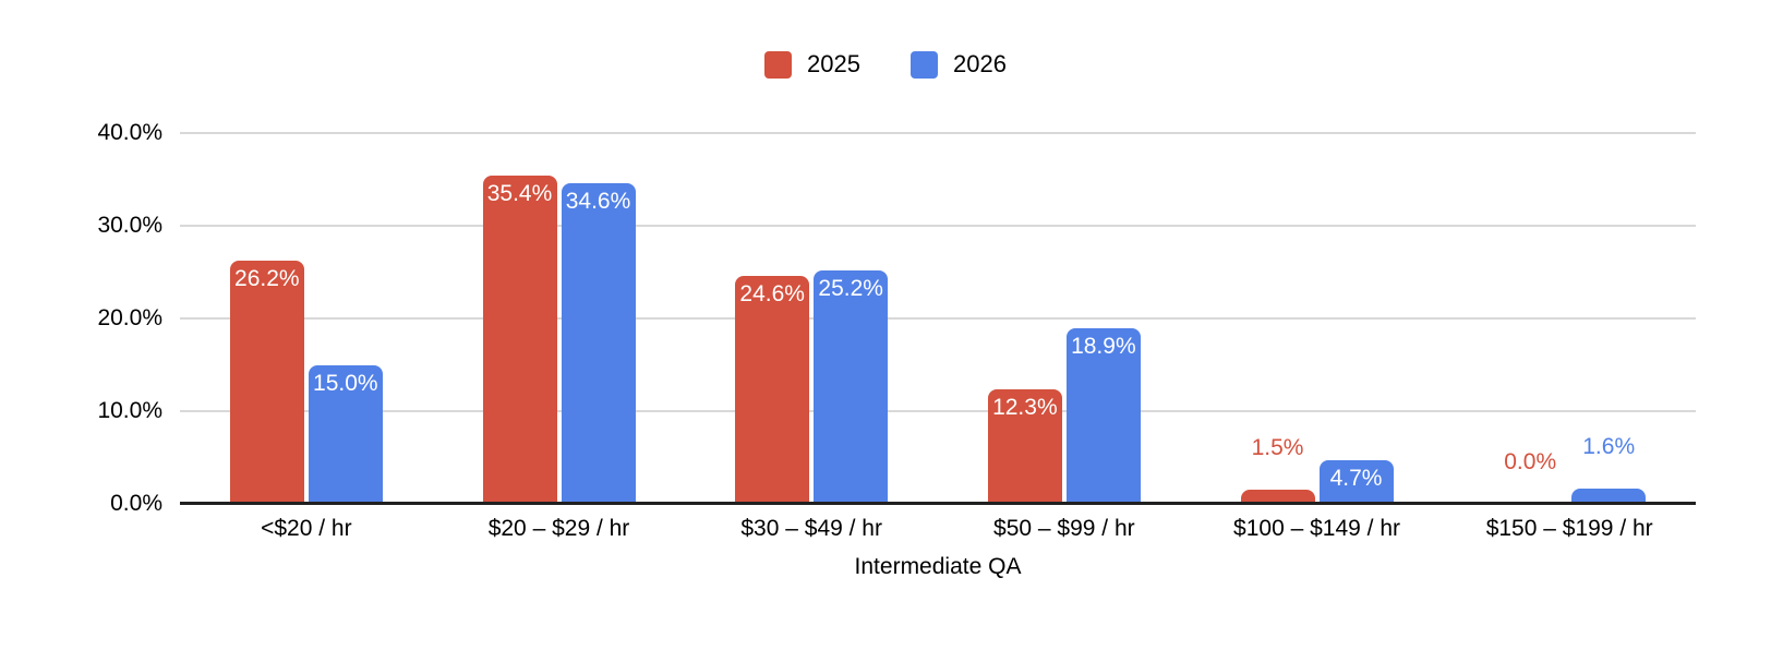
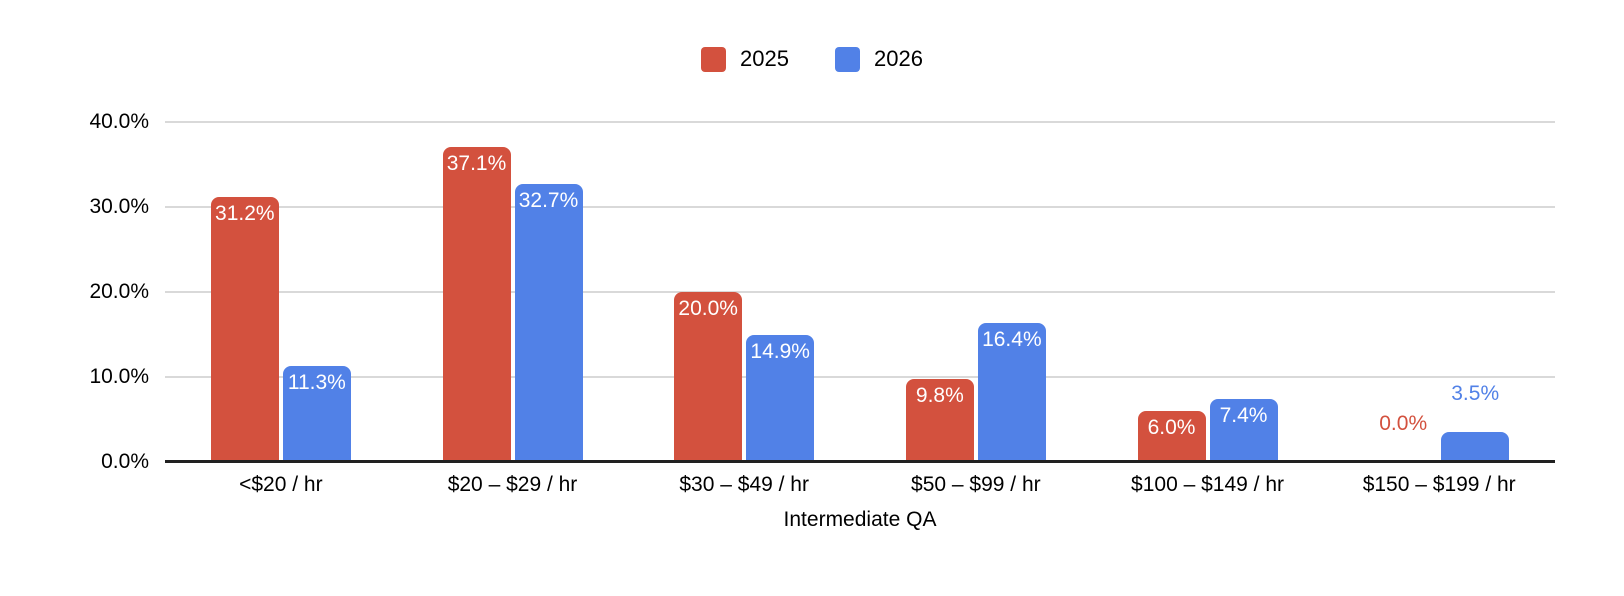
2025/<$20 / hr: 26.2% -> 31.2%
2026/<$20 / hr: 15.0% -> 11.3%
2025/$20 – $29 / hr: 35.4% -> 37.1%
2026/$20 – $29 / hr: 34.6% -> 32.7%
2025/$30 – $49 / hr: 24.6% -> 20.0%
2026/$30 – $49 / hr: 25.2% -> 14.9%
2025/$50 – $99 / hr: 12.3% -> 9.8%
2026/$50 – $99 / hr: 18.9% -> 16.4%
2025/$100 – $149 / hr: 1.5% -> 6.0%
2026/$100 – $149 / hr: 4.7% -> 7.4%
2026/$150 – $199 / hr: 1.6% -> 3.5%
